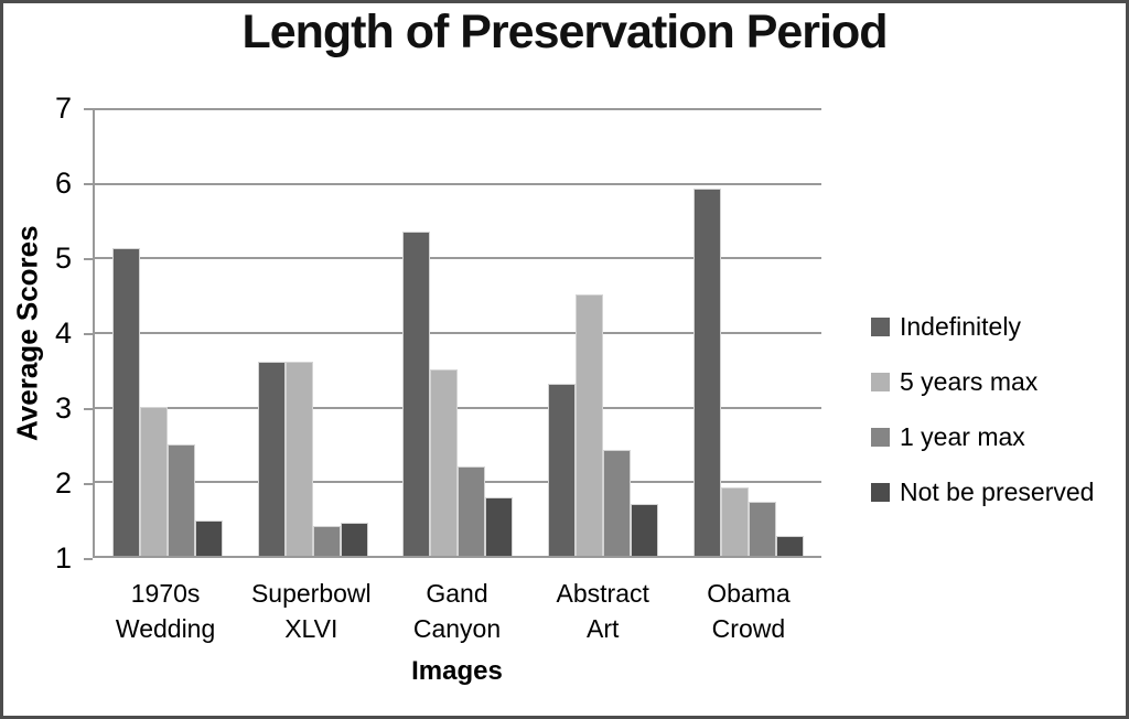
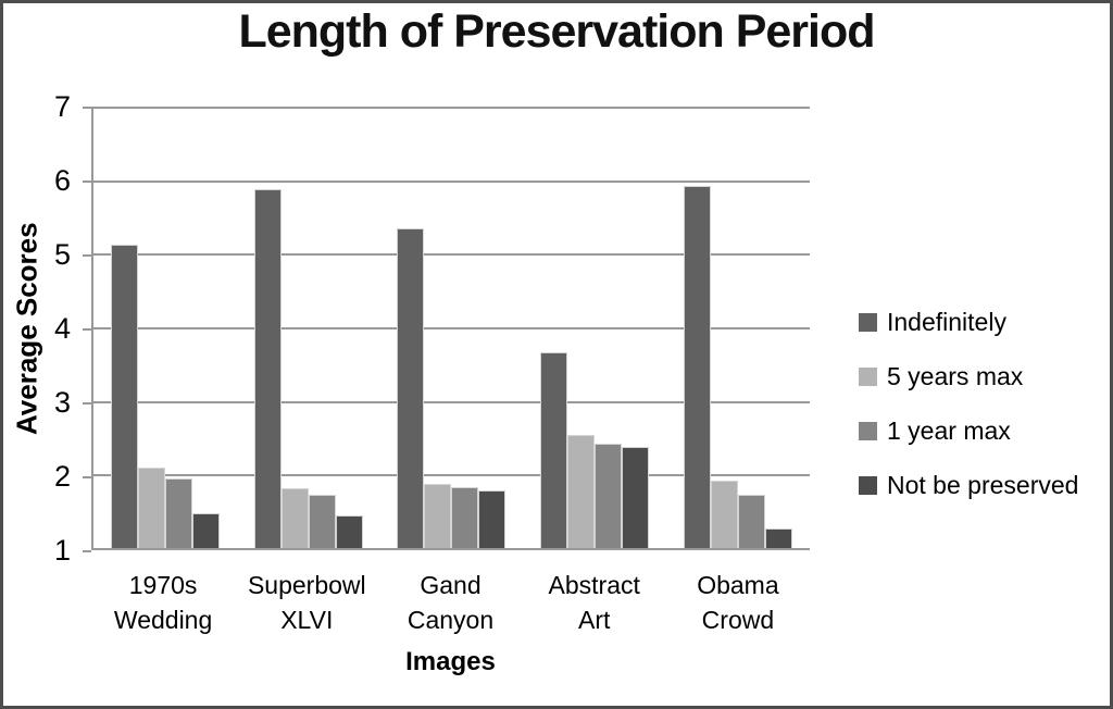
5 years max/1970s Wedding: 3.0 -> 2.1
1 year max/1970s Wedding: 2.5 -> 1.9
Indefinitely/Superbowl XLVI: 3.6 -> 5.9
5 years max/Superbowl XLVI: 3.6 -> 1.8
1 year max/Superbowl XLVI: 1.4 -> 1.7
5 years max/Gand Canyon: 3.5 -> 1.9
1 year max/Gand Canyon: 2.2 -> 1.8
Indefinitely/Abstract Art: 3.3 -> 3.7
5 years max/Abstract Art: 4.5 -> 2.5
Not be preserved/Abstract Art: 1.7 -> 2.4
